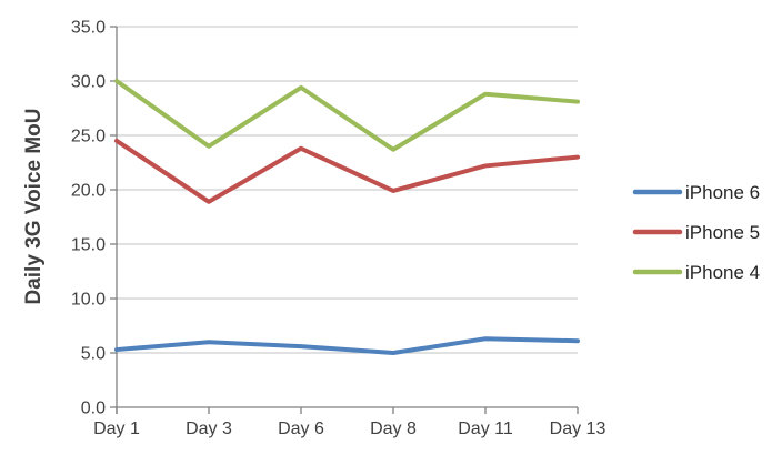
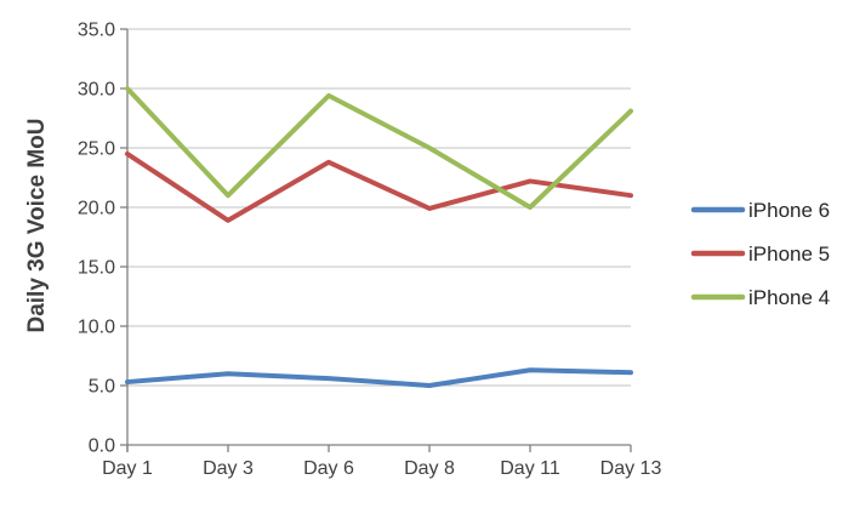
iPhone 4/Day 3: 24 -> 21
iPhone 4/Day 8: 24 -> 25
iPhone 4/Day 11: 29 -> 20
iPhone 5/Day 13: 23 -> 21
